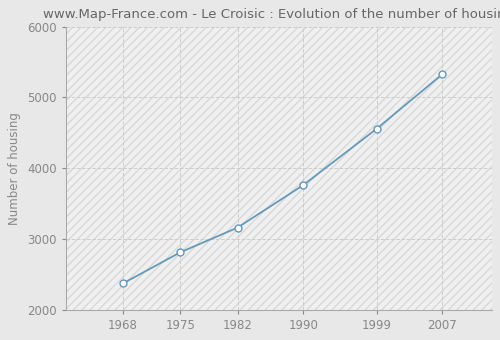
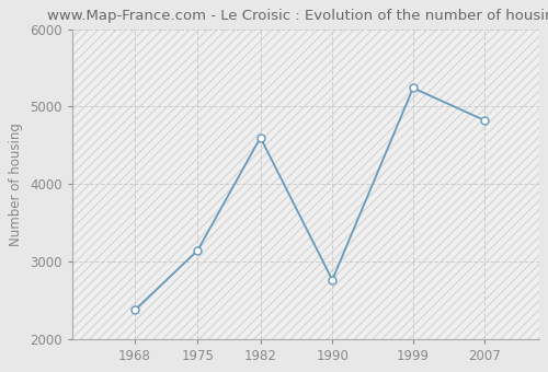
1975: 2810 -> 3140
1982: 3160 -> 4600
1990: 3760 -> 2760
1999: 4560 -> 5240
2007: 5330 -> 4820
